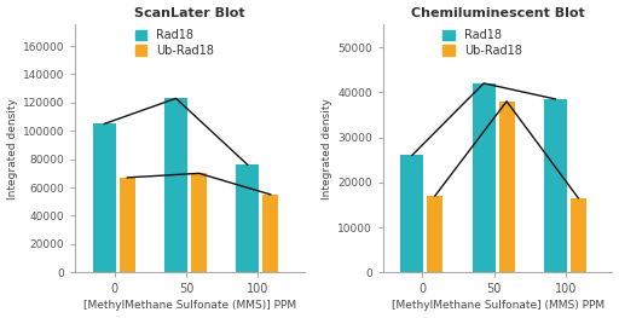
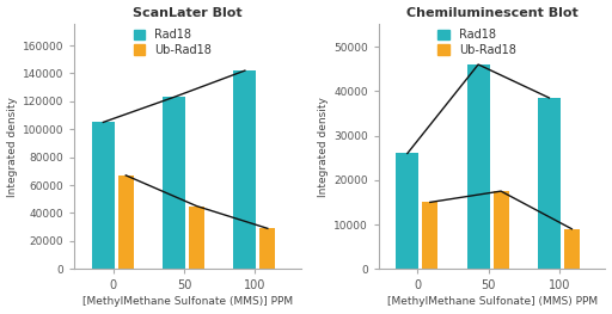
ScanLater Blot/Ub-Rad18/50: 70000 -> 45000
ScanLater Blot/Rad18/100: 76000 -> 142000
ScanLater Blot/Ub-Rad18/100: 55000 -> 29000
Chemiluminescent Blot/Ub-Rad18/0: 17000 -> 15000
Chemiluminescent Blot/Rad18/50: 42000 -> 46000
Chemiluminescent Blot/Ub-Rad18/50: 38000 -> 17500
Chemiluminescent Blot/Ub-Rad18/100: 16500 -> 9000
